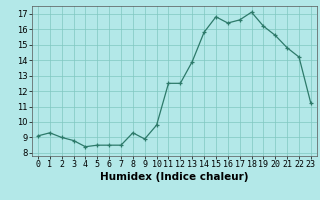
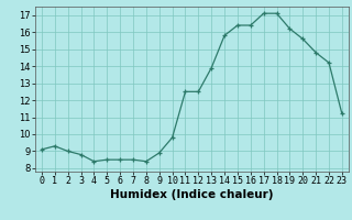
8: 9.3 -> 8.4
15: 16.8 -> 16.4
17: 16.6 -> 17.1
